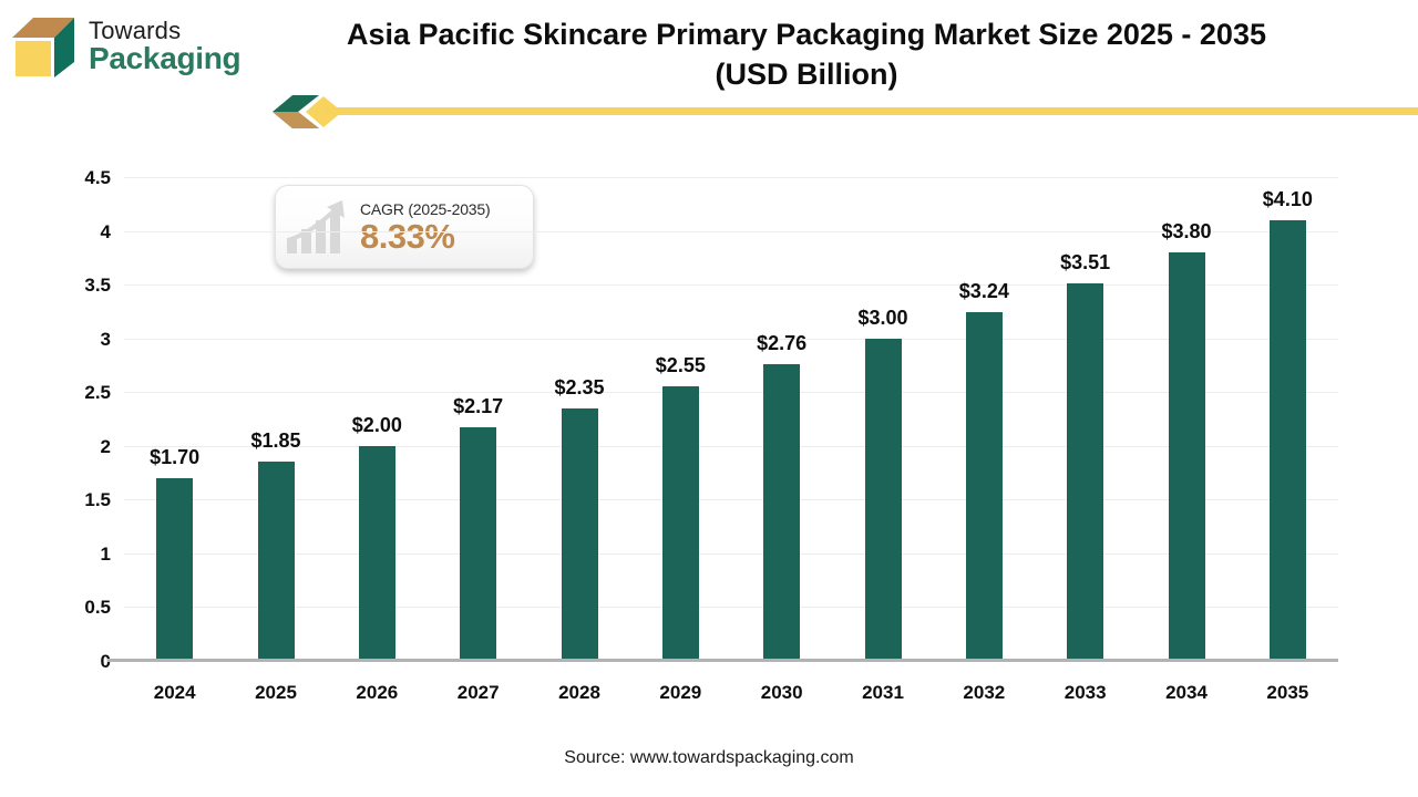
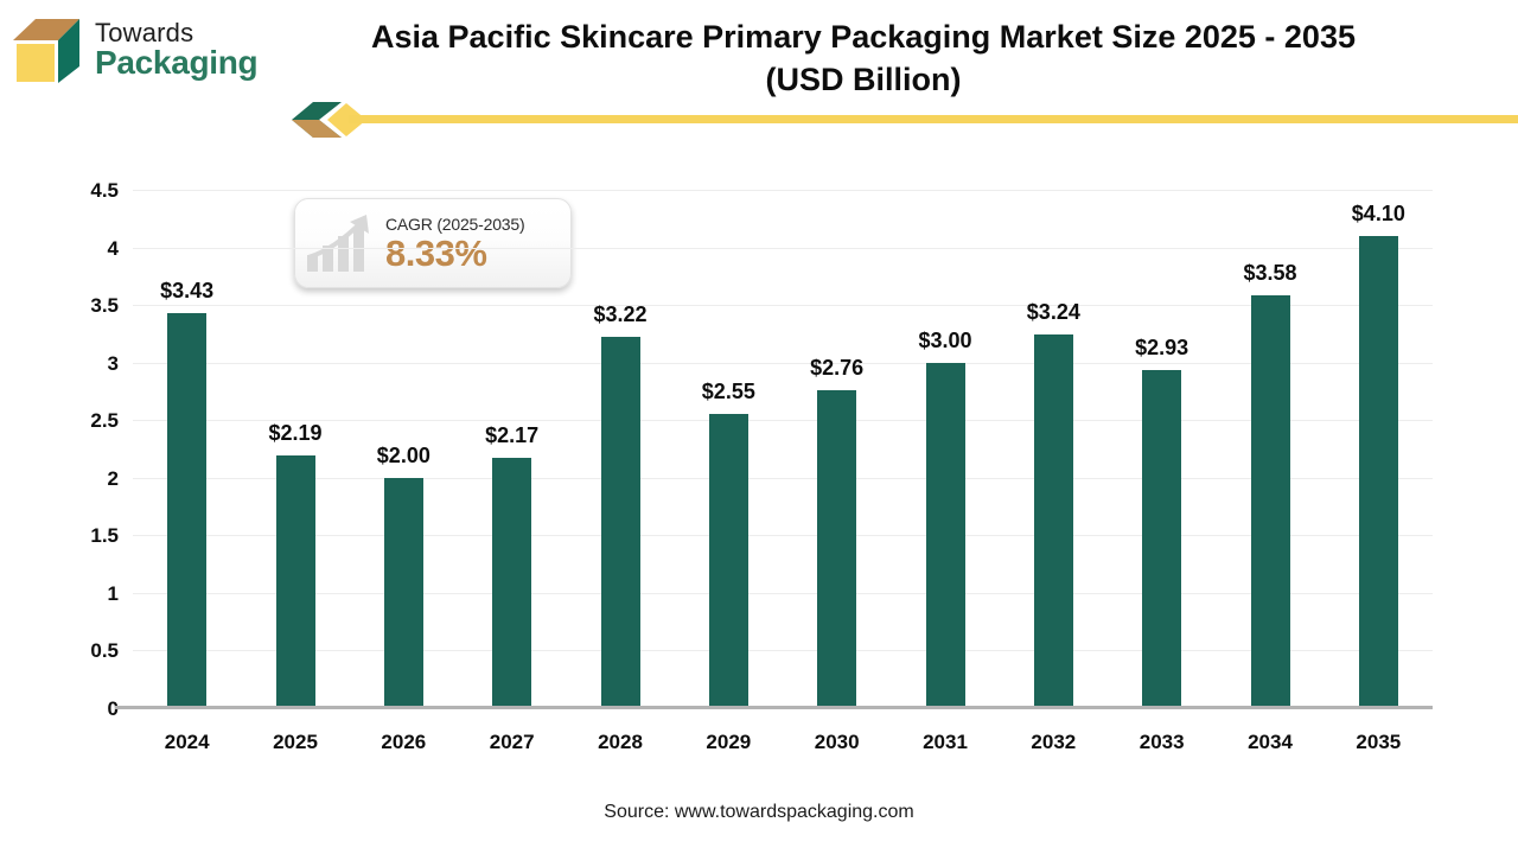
2024: $1.70 -> $3.43
2025: $1.85 -> $2.19
2028: $2.35 -> $3.22
2033: $3.51 -> $2.93
2034: $3.80 -> $3.58
